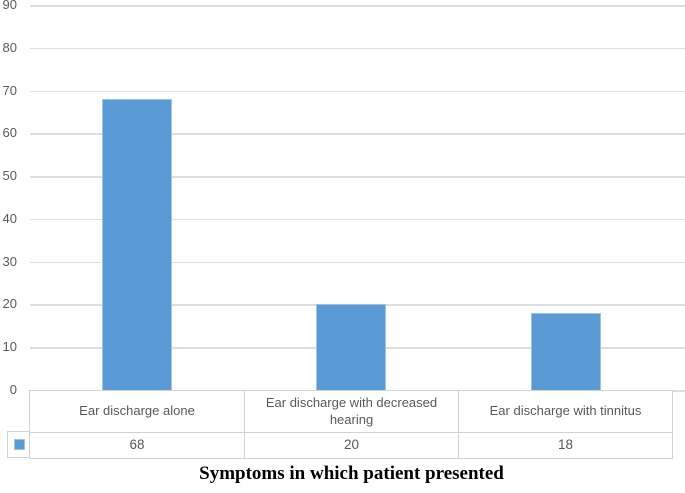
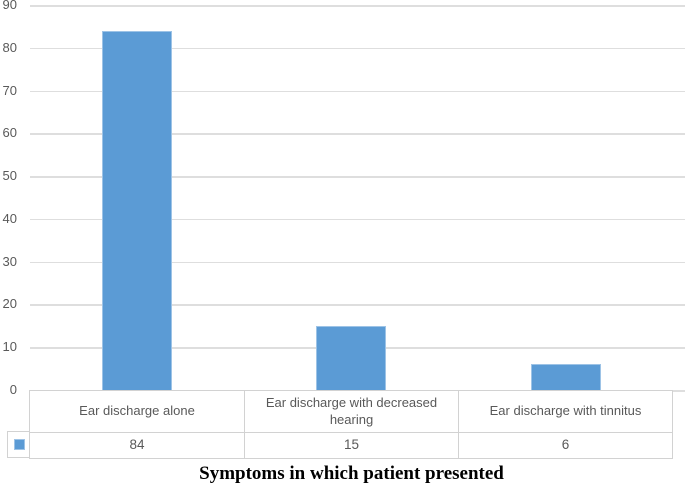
Ear discharge alone: 68 -> 84
Ear discharge with decreased hearing: 20 -> 15
Ear discharge with tinnitus: 18 -> 6
